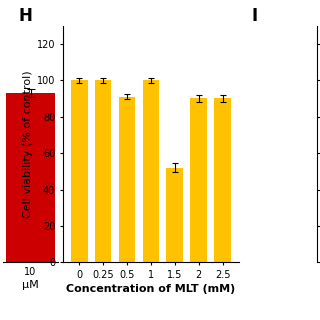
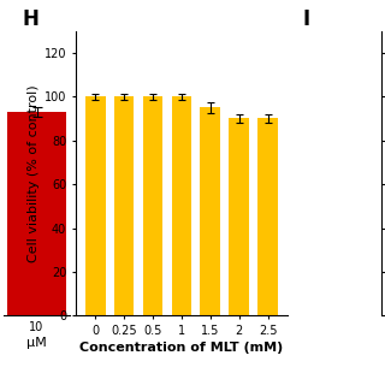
0.5: 91 -> 100
1.5: 52 -> 95
